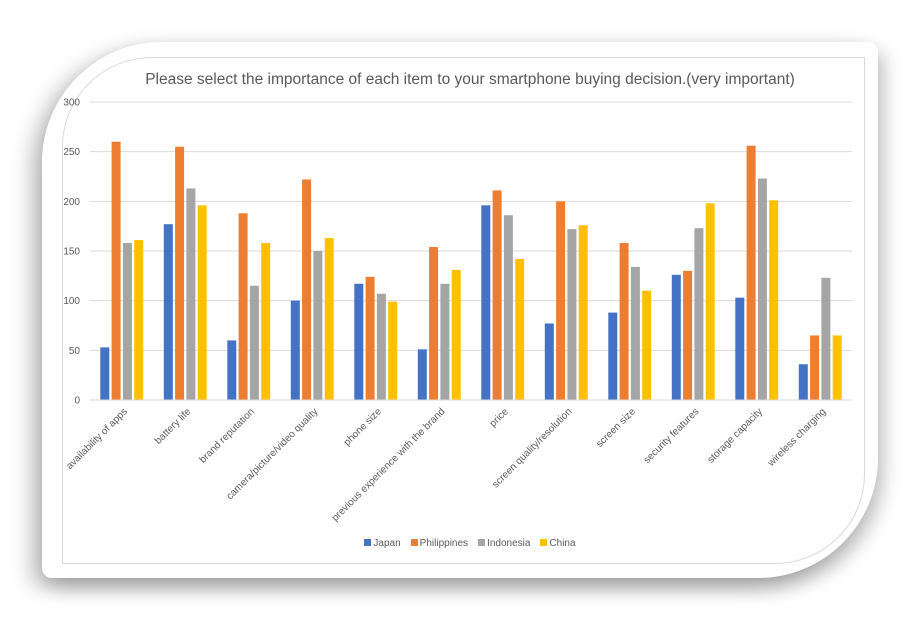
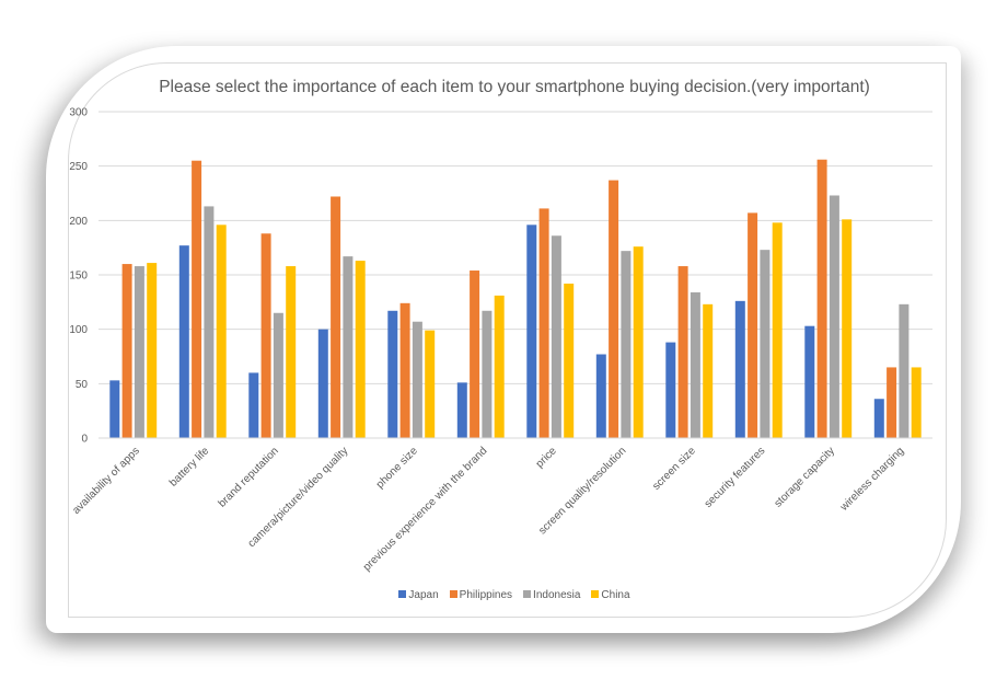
Philippines/availability of apps: 260 -> 160
Indonesia/camera/picture/video quality: 150 -> 170
Philippines/screen quality/resolution: 200 -> 240
China/screen size: 110 -> 120
Philippines/security features: 130 -> 210
